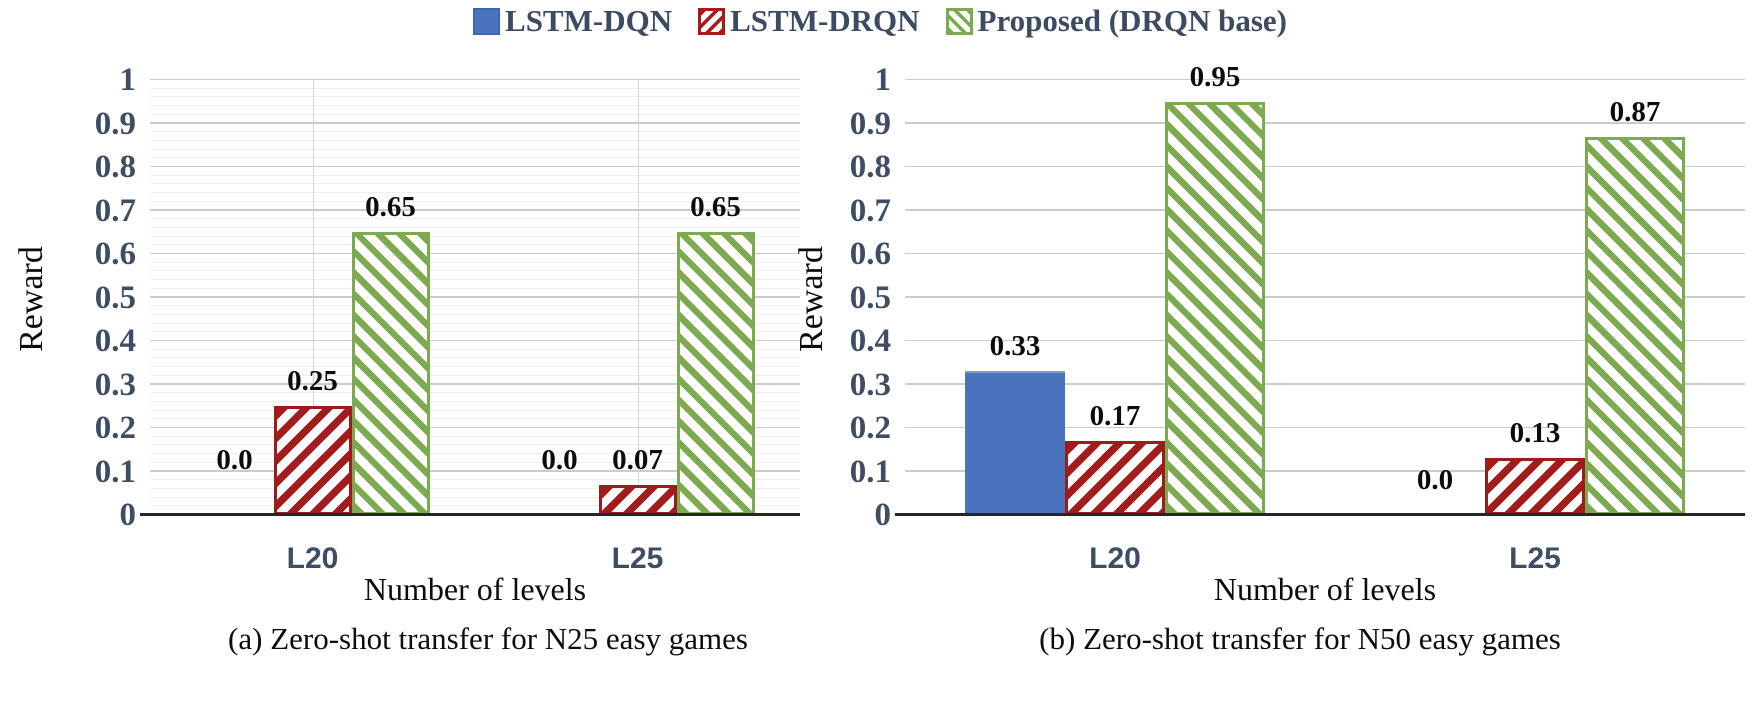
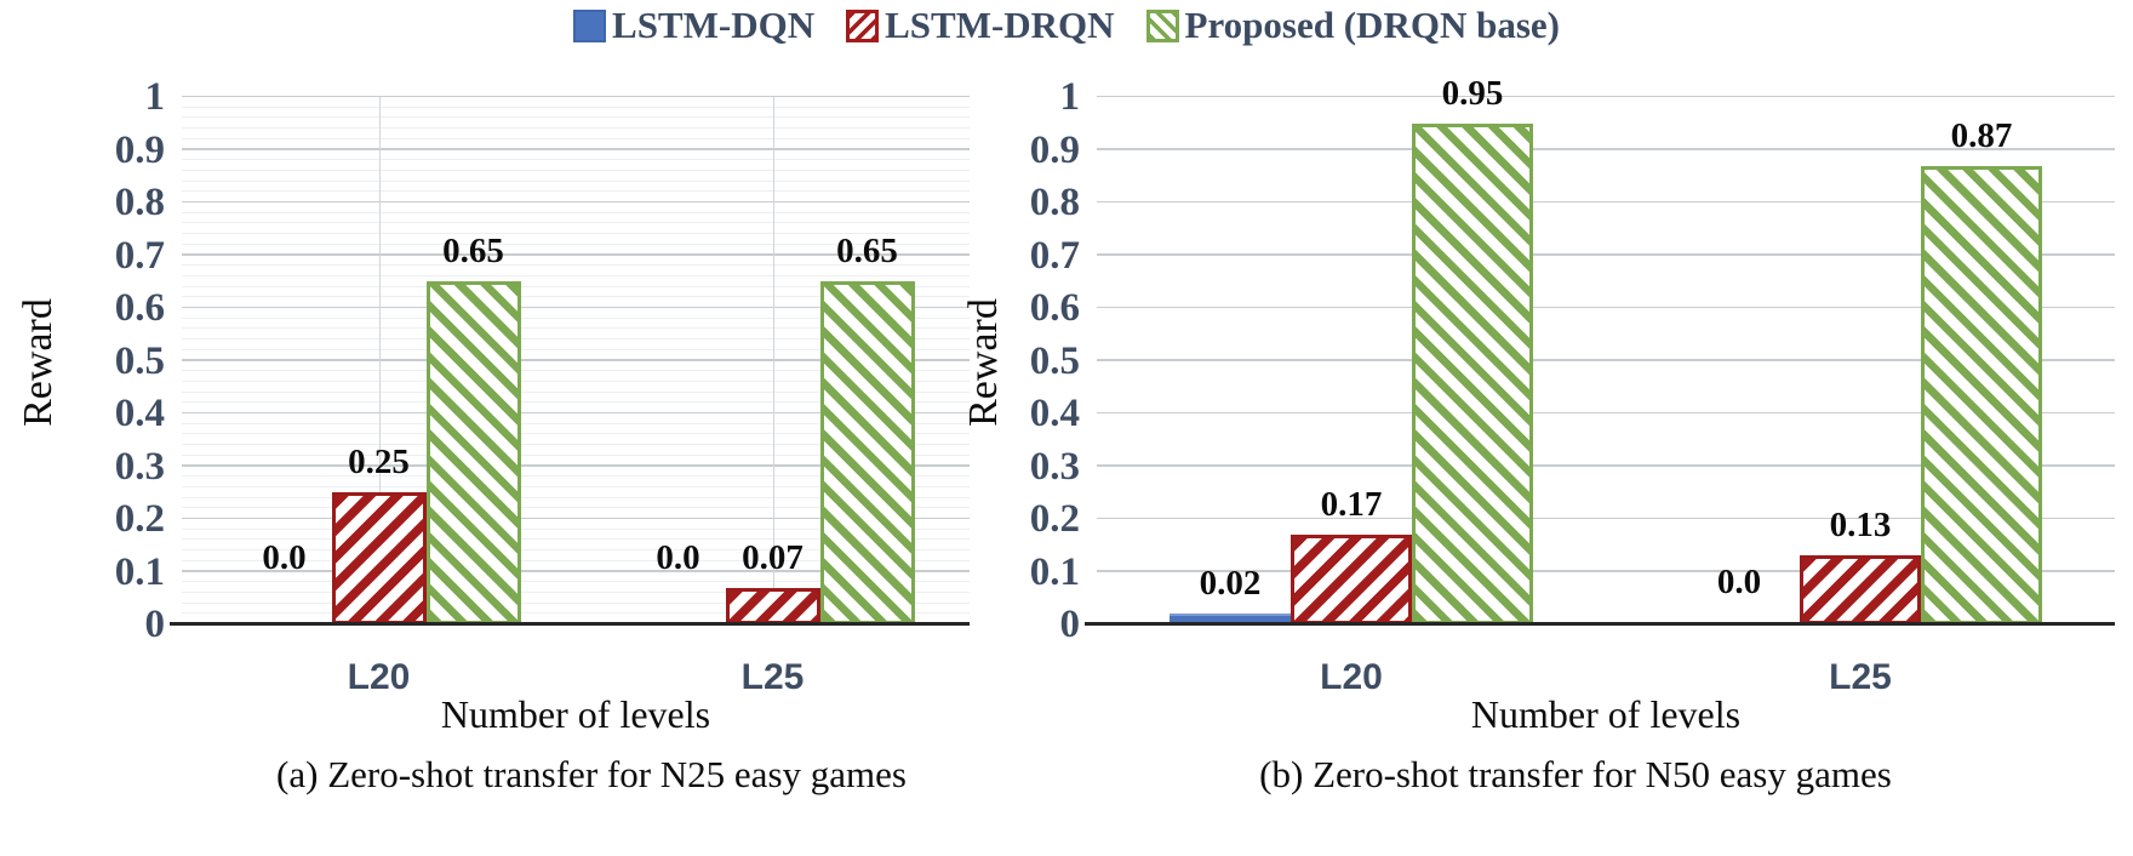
(b) Zero-shot transfer for N50 easy games/LSTM-DQN/L20: 0.33 -> 0.02
